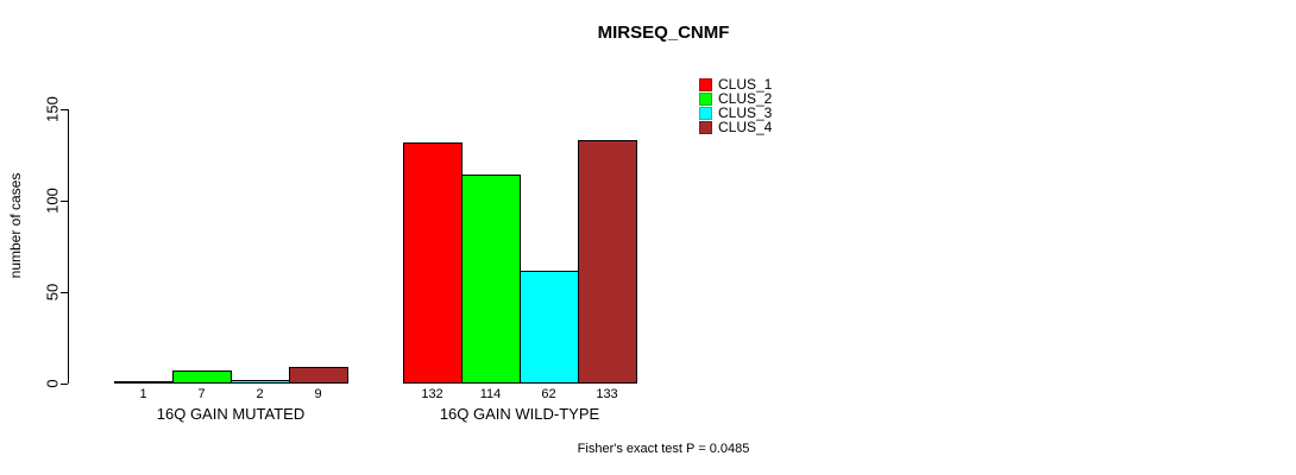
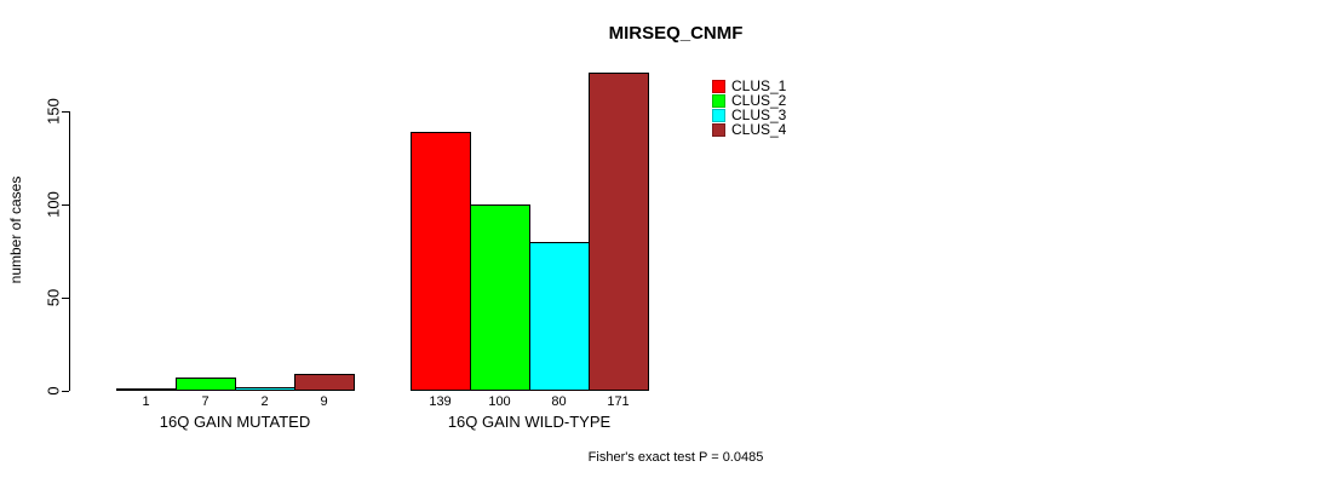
CLUS_1/16Q GAIN WILD-TYPE: 132 -> 139
CLUS_2/16Q GAIN WILD-TYPE: 114 -> 100
CLUS_3/16Q GAIN WILD-TYPE: 62 -> 80
CLUS_4/16Q GAIN WILD-TYPE: 133 -> 171
